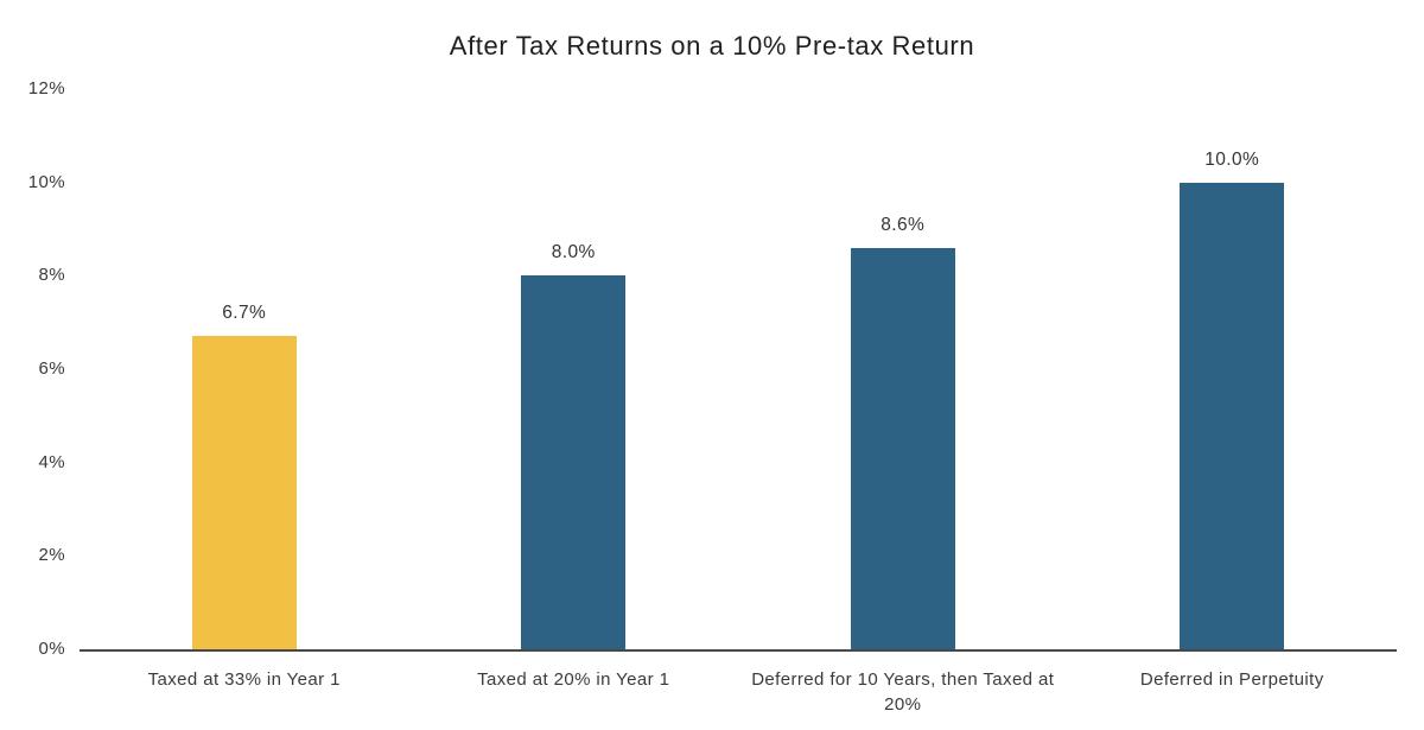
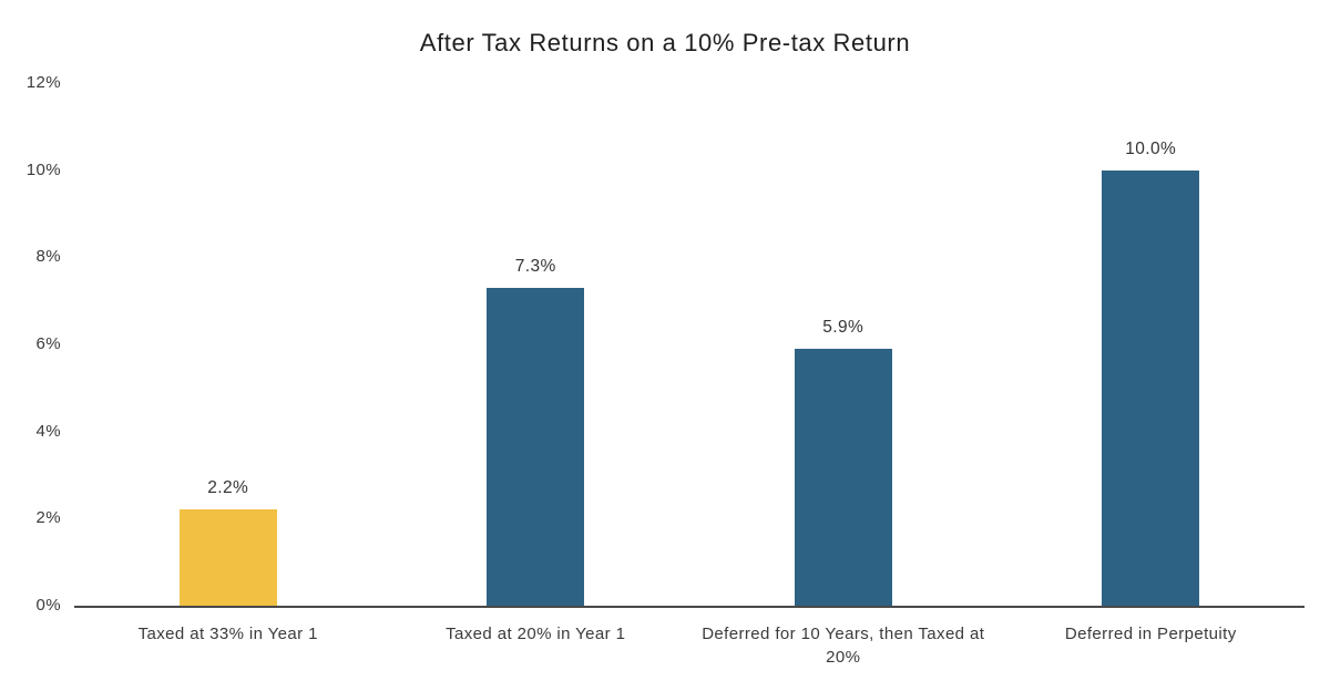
Taxed at 33% in Year 1: 6.7% -> 2.2%
Taxed at 20% in Year 1: 8.0% -> 7.3%
Deferred for 10 Years, then Taxed at 20%: 8.6% -> 5.9%
